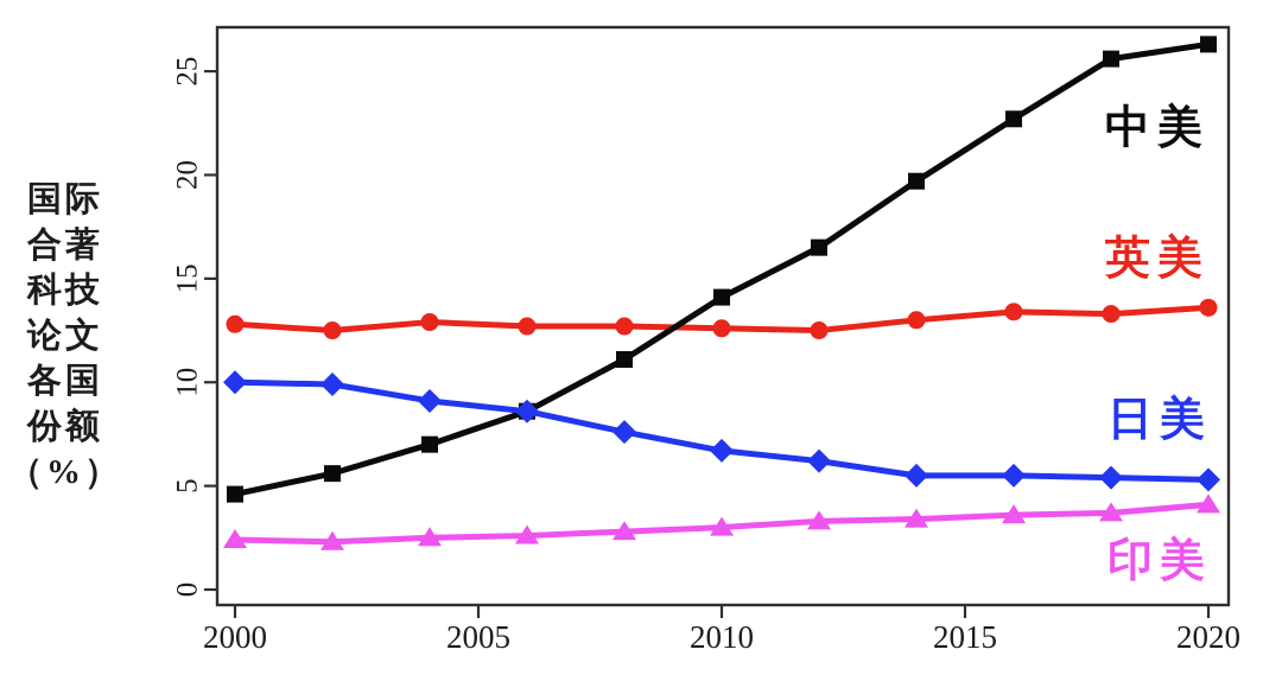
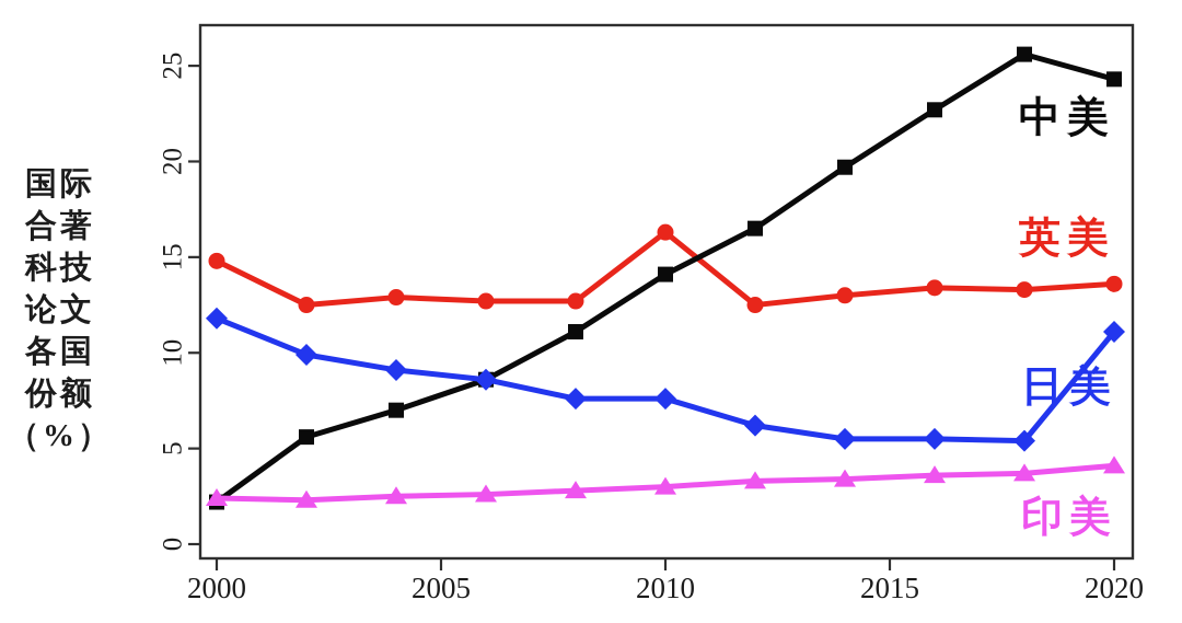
中美/2000: 4.6 -> 2.2
英美/2000: 12.8 -> 14.8
日美/2000: 10.0 -> 11.8
英美/2010: 12.6 -> 16.3
日美/2010: 6.7 -> 7.6
中美/2020: 26.3 -> 24.3
日美/2020: 5.3 -> 11.1
